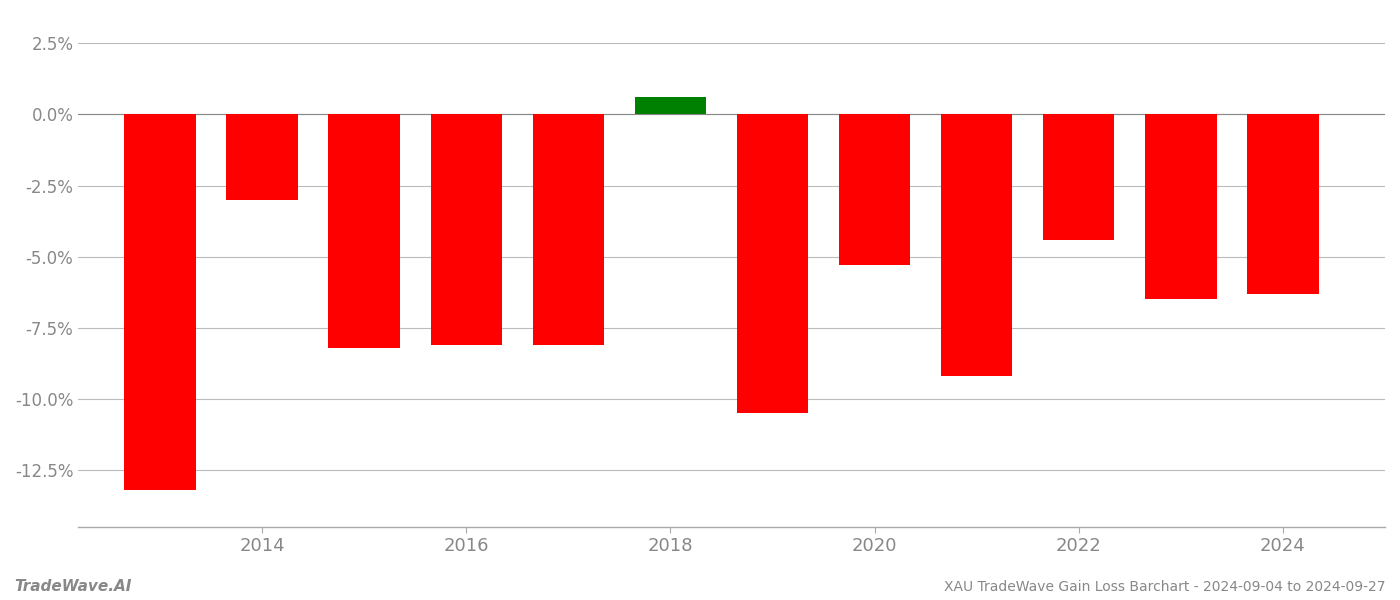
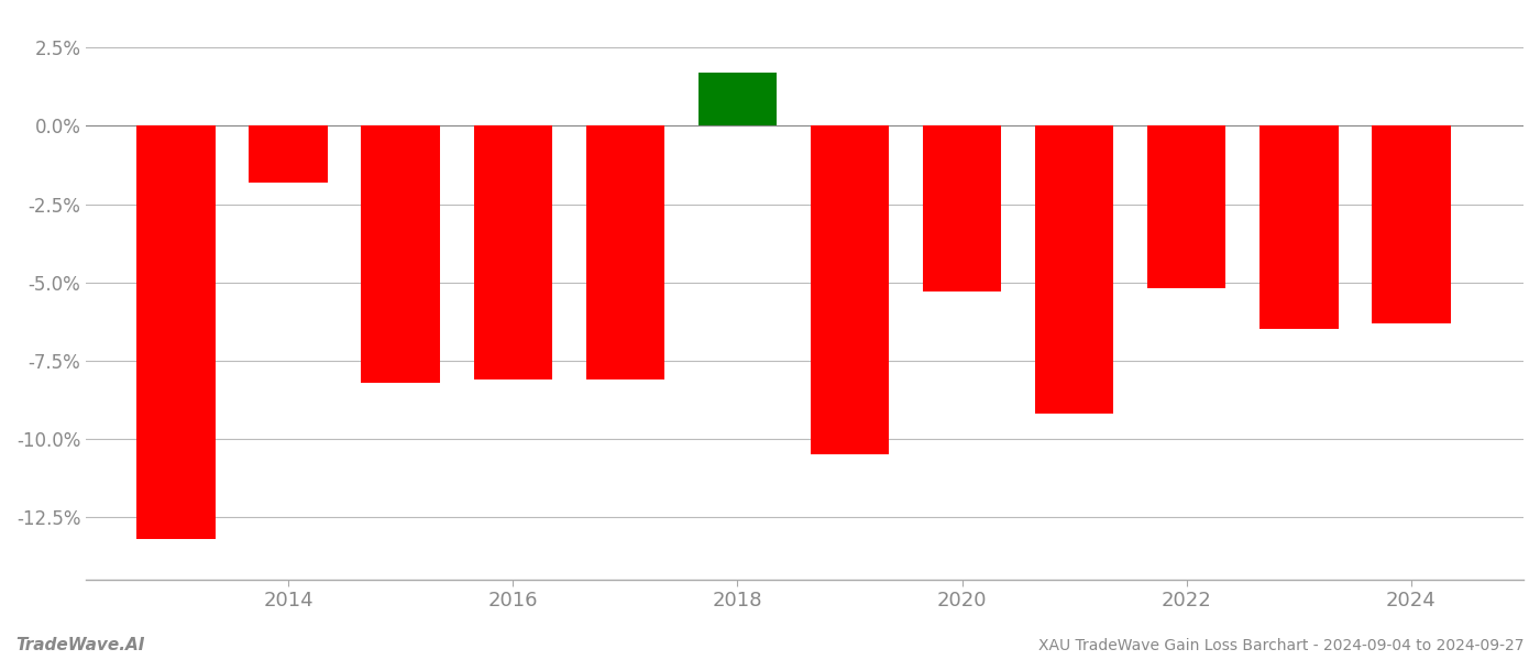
2014: -3.0% -> -1.8%
2018: 0.6% -> 1.7%
2022: -4.4% -> -5.2%
